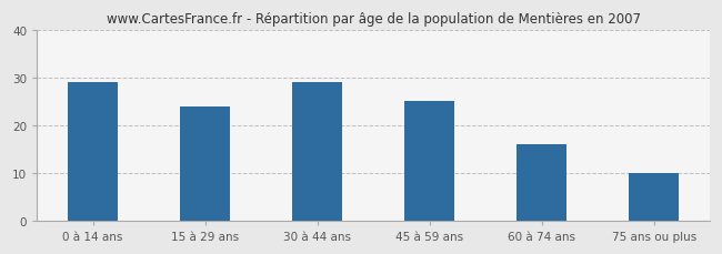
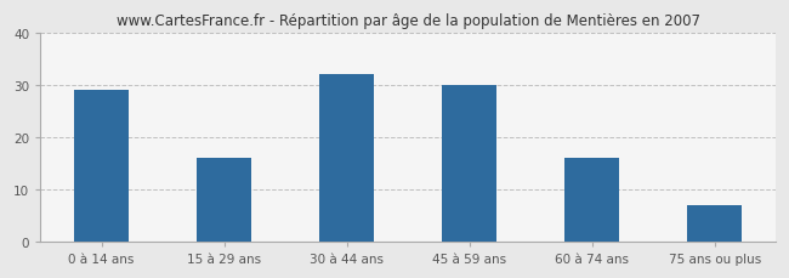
15 à 29 ans: 24 -> 16
30 à 44 ans: 29 -> 32
45 à 59 ans: 25 -> 30
75 ans ou plus: 10 -> 7
